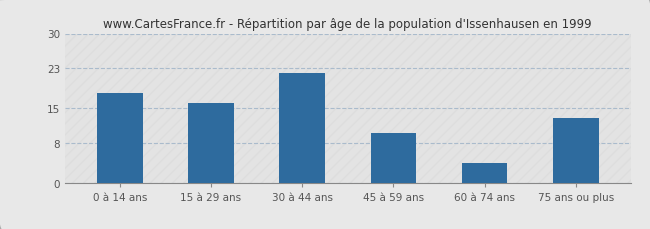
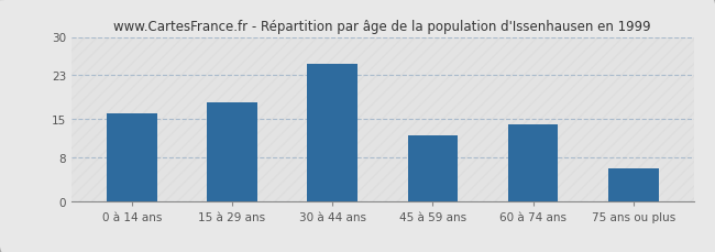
0 à 14 ans: 18 -> 16
15 à 29 ans: 16 -> 18
30 à 44 ans: 22 -> 25
45 à 59 ans: 10 -> 12
60 à 74 ans: 4 -> 14
75 ans ou plus: 13 -> 6
